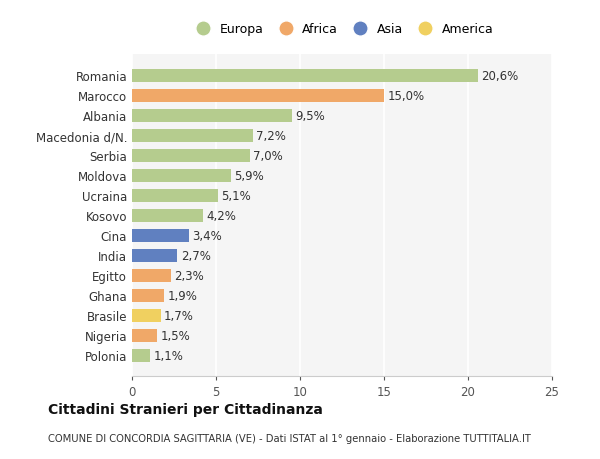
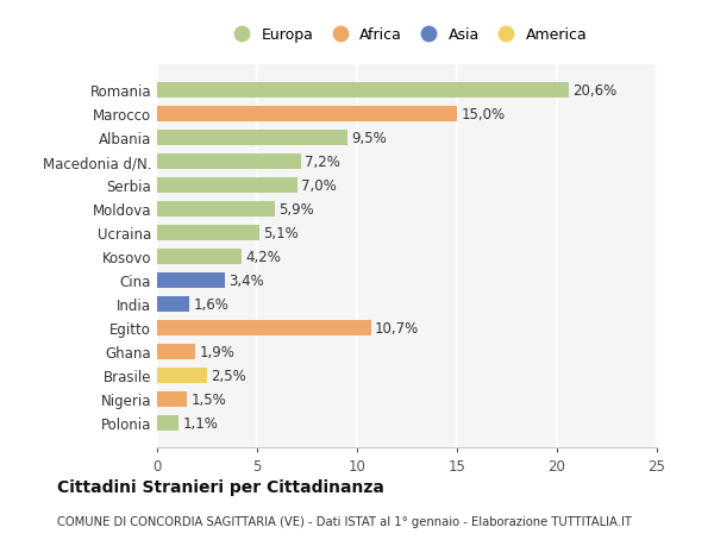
India: 2,7% -> 1,6%
Egitto: 2,3% -> 10,7%
Brasile: 1,7% -> 2,5%
